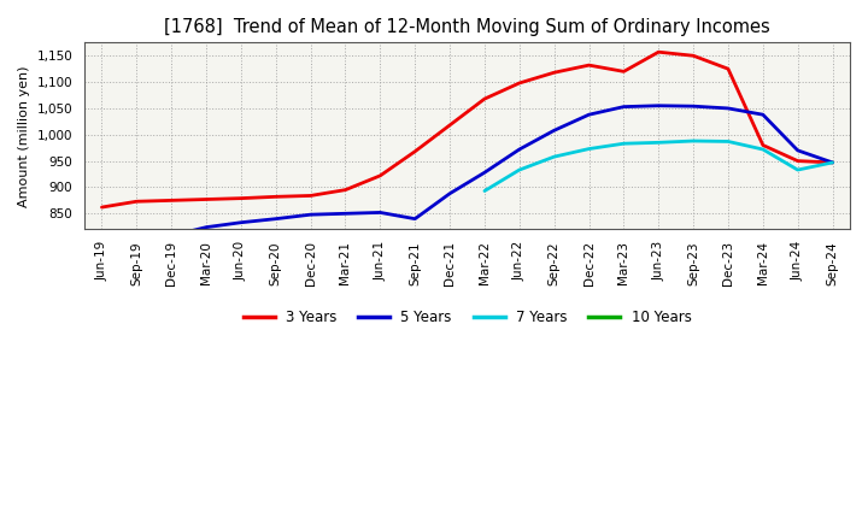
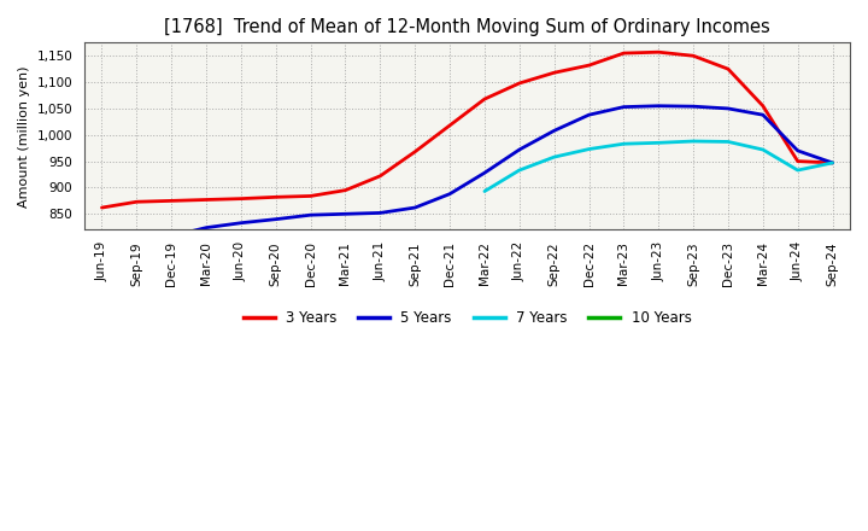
5 Years/Sep-21: 840 -> 862
3 Years/Mar-23: 1,120 -> 1,155
3 Years/Mar-24: 980 -> 1,055
